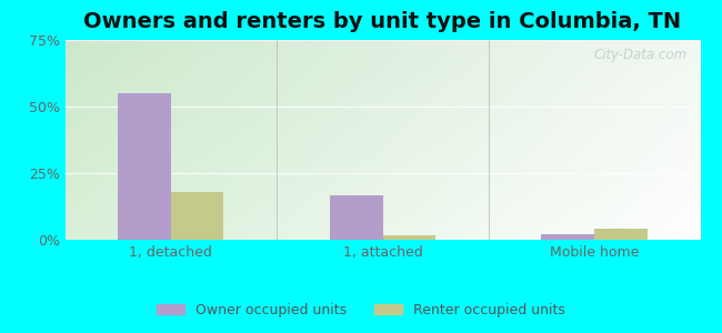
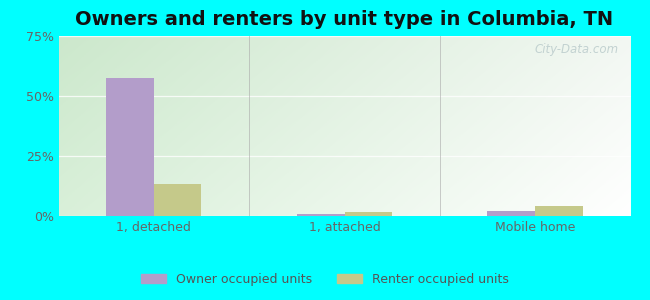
Owner occupied units/1, detached: 55.0% -> 57.5%
Renter occupied units/1, detached: 18.0% -> 13.5%
Owner occupied units/1, attached: 16.5% -> 1.0%
